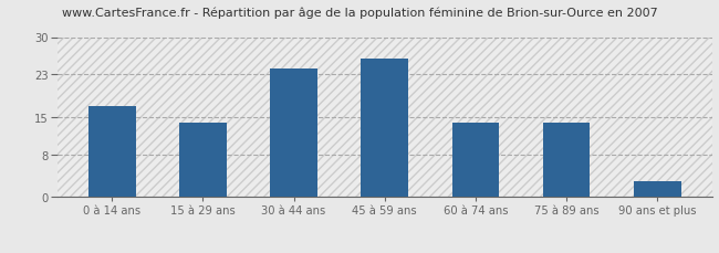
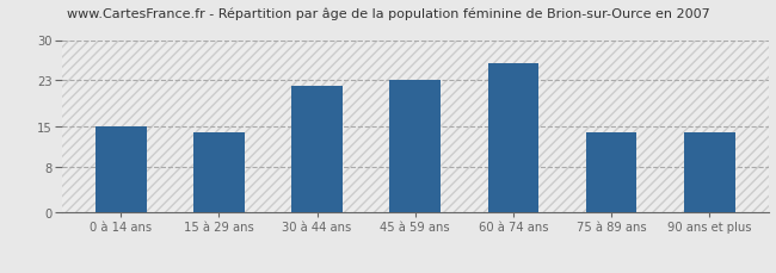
0 à 14 ans: 17 -> 15
30 à 44 ans: 24 -> 22
45 à 59 ans: 26 -> 23
60 à 74 ans: 14 -> 26
90 ans et plus: 3 -> 14
